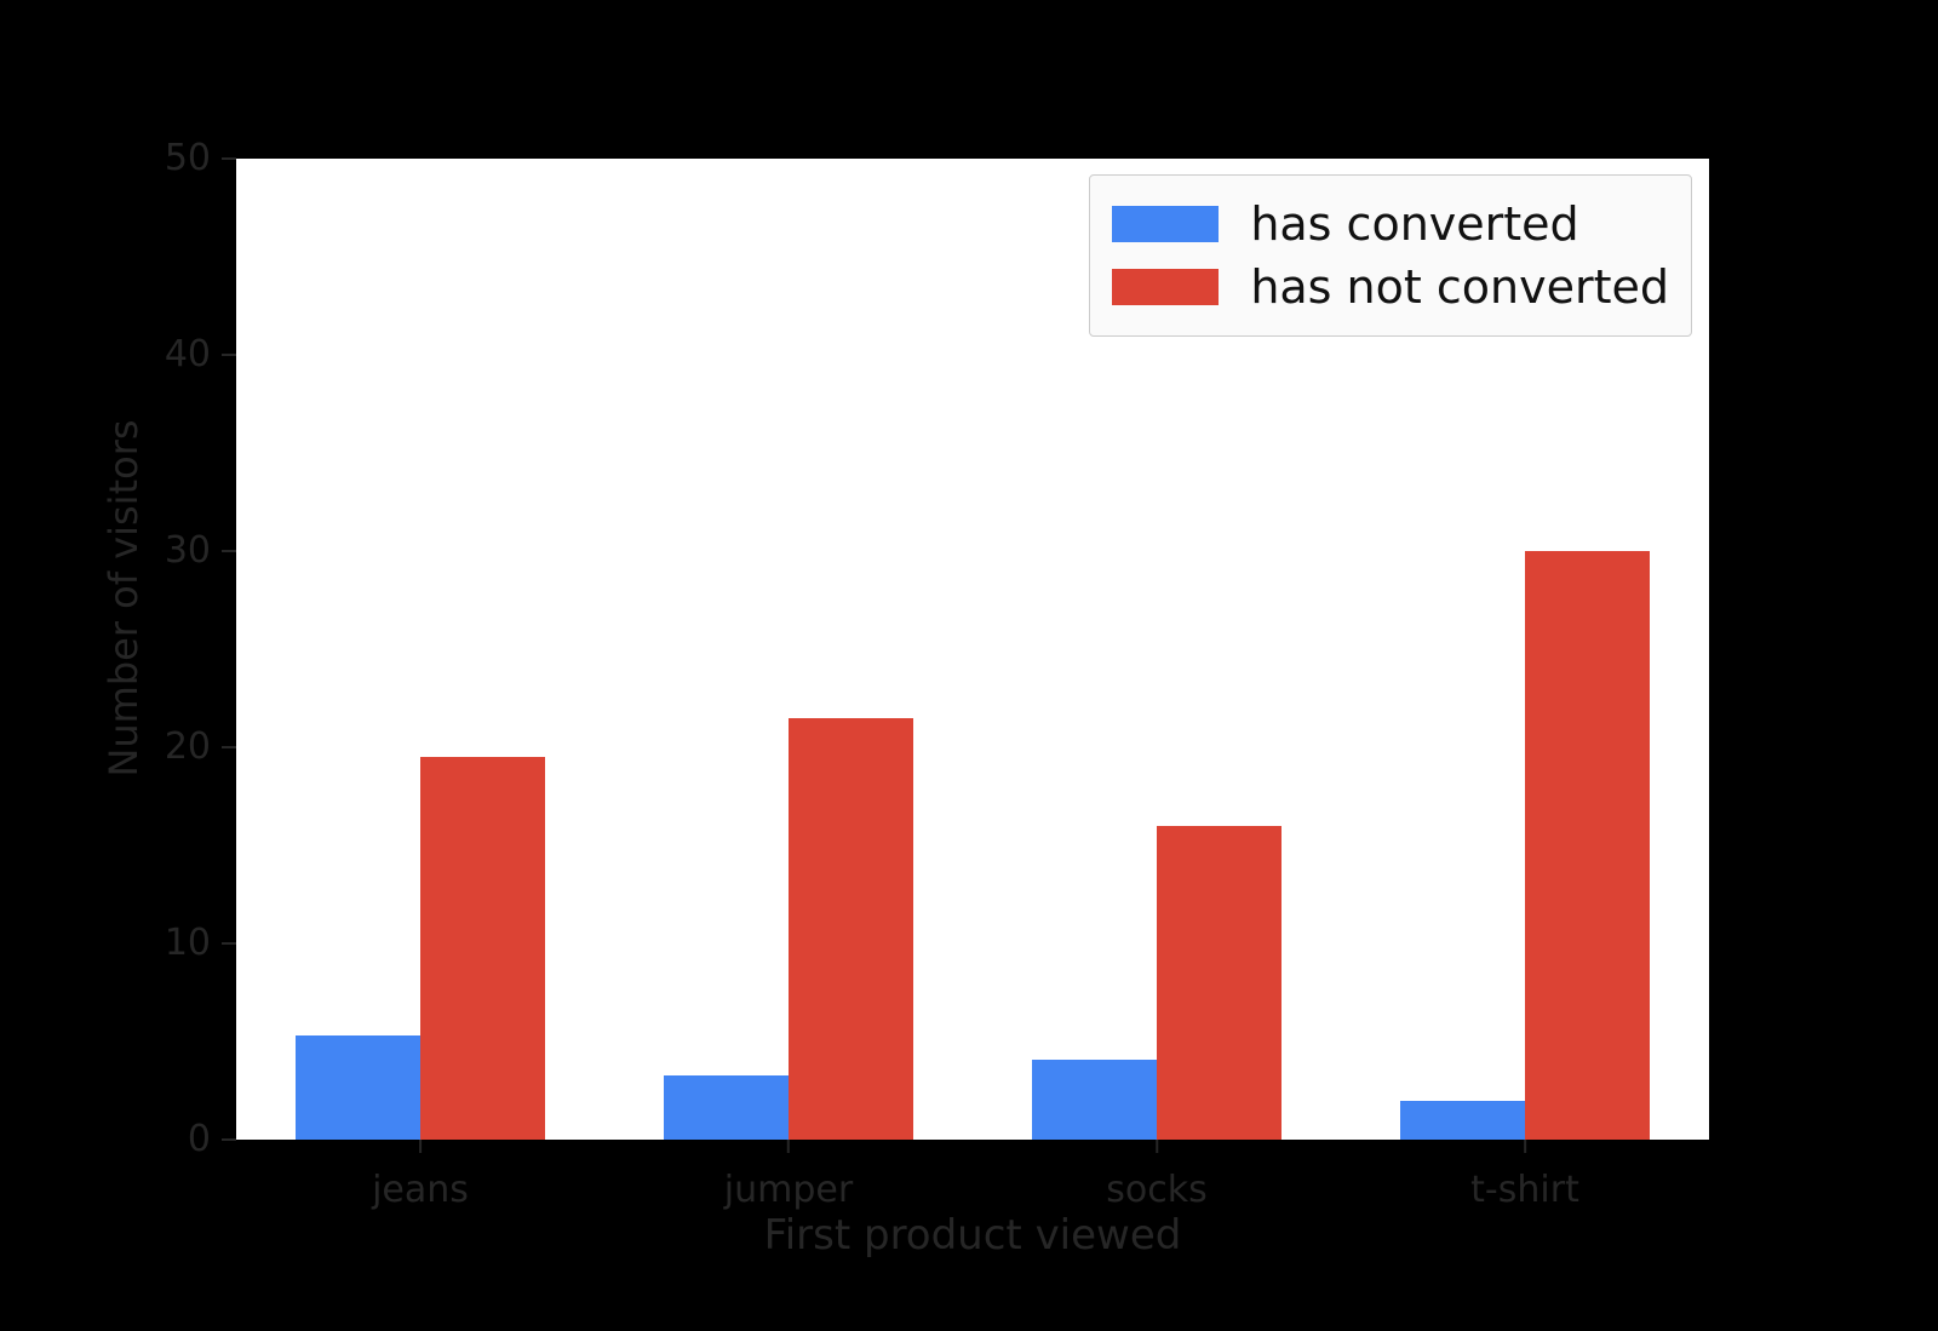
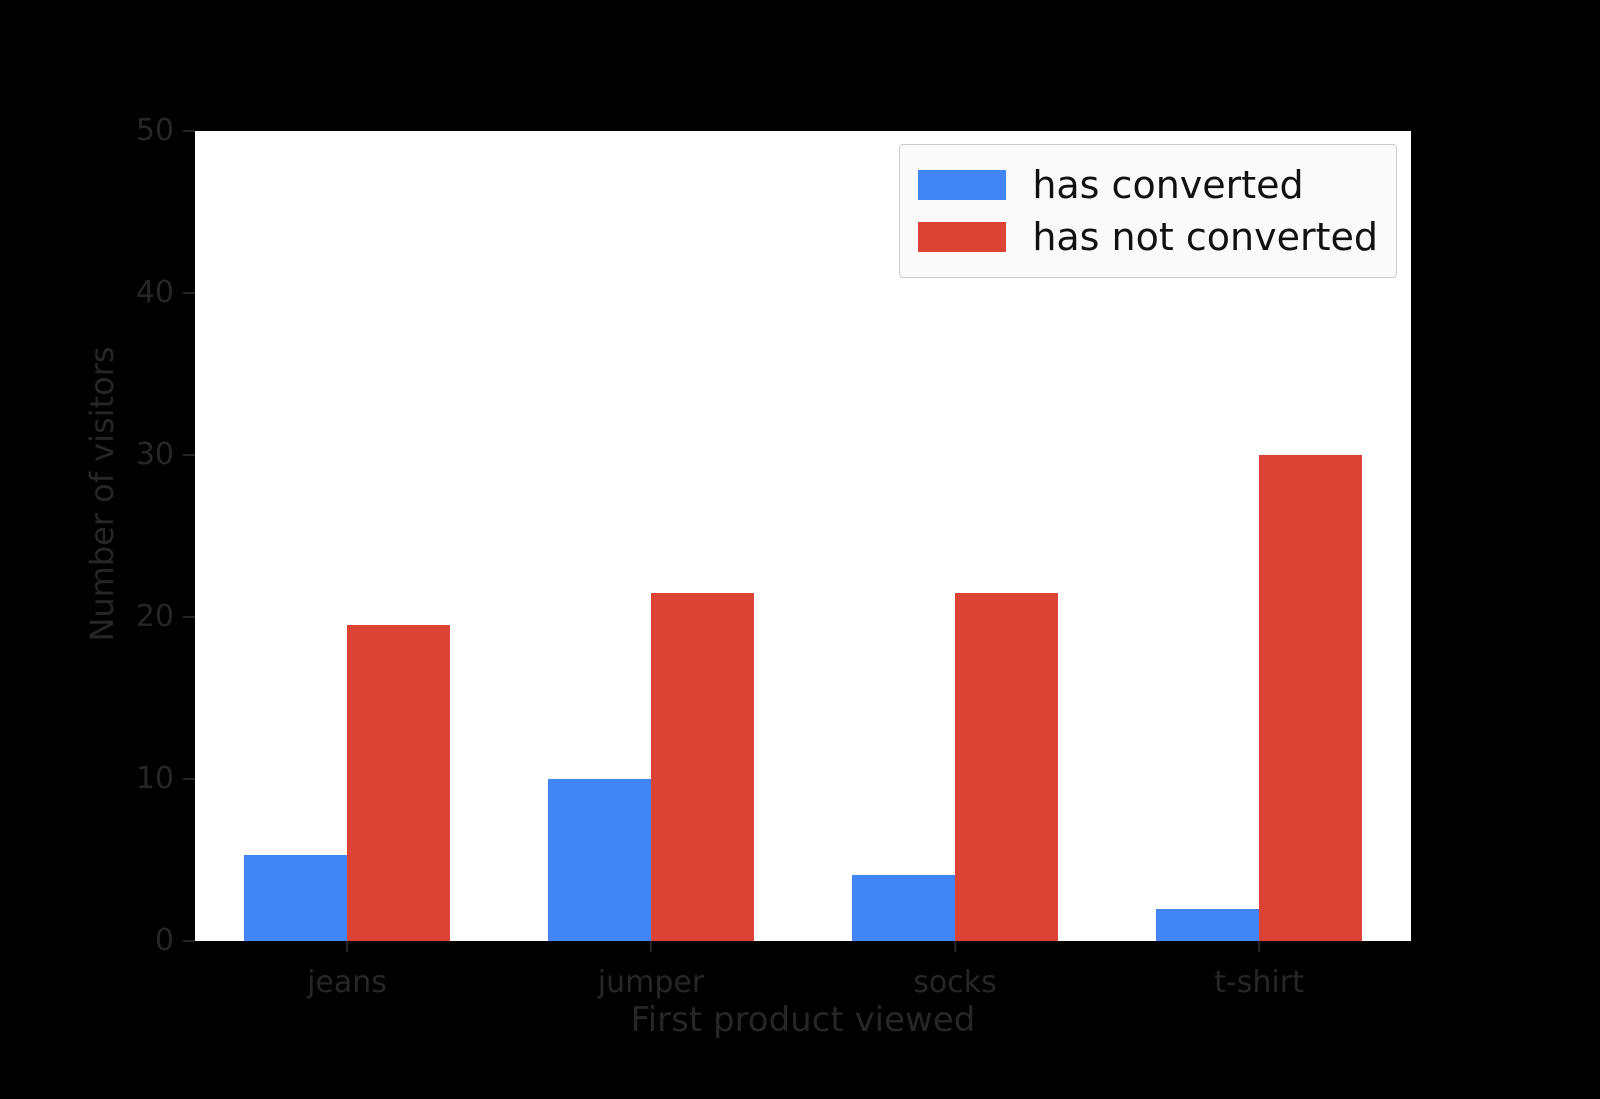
has converted/jumper: 3.3 -> 10.0
has not converted/socks: 16.0 -> 21.5
